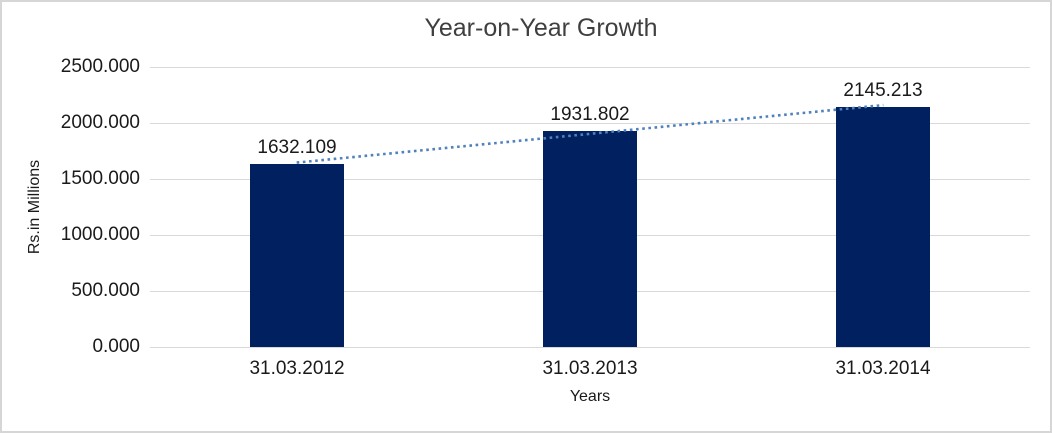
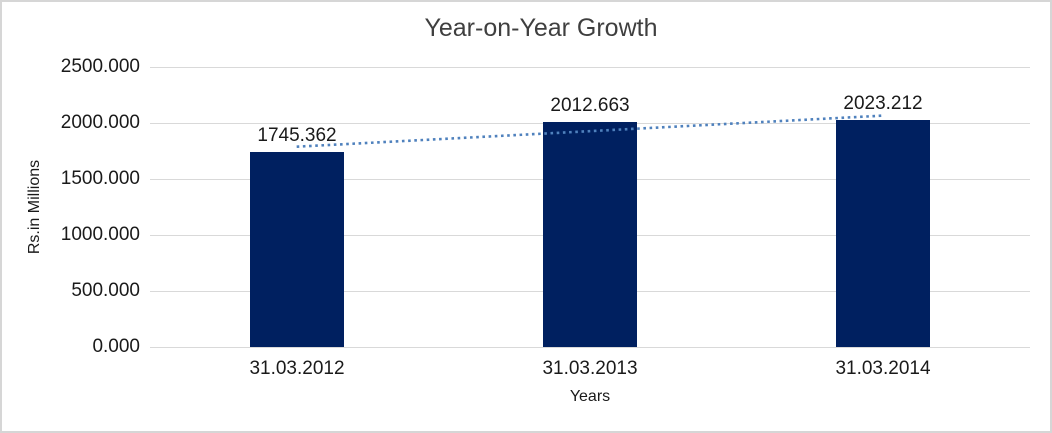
31.03.2012: 1632.109 -> 1745.362
31.03.2013: 1931.802 -> 2012.663
31.03.2014: 2145.213 -> 2023.212
